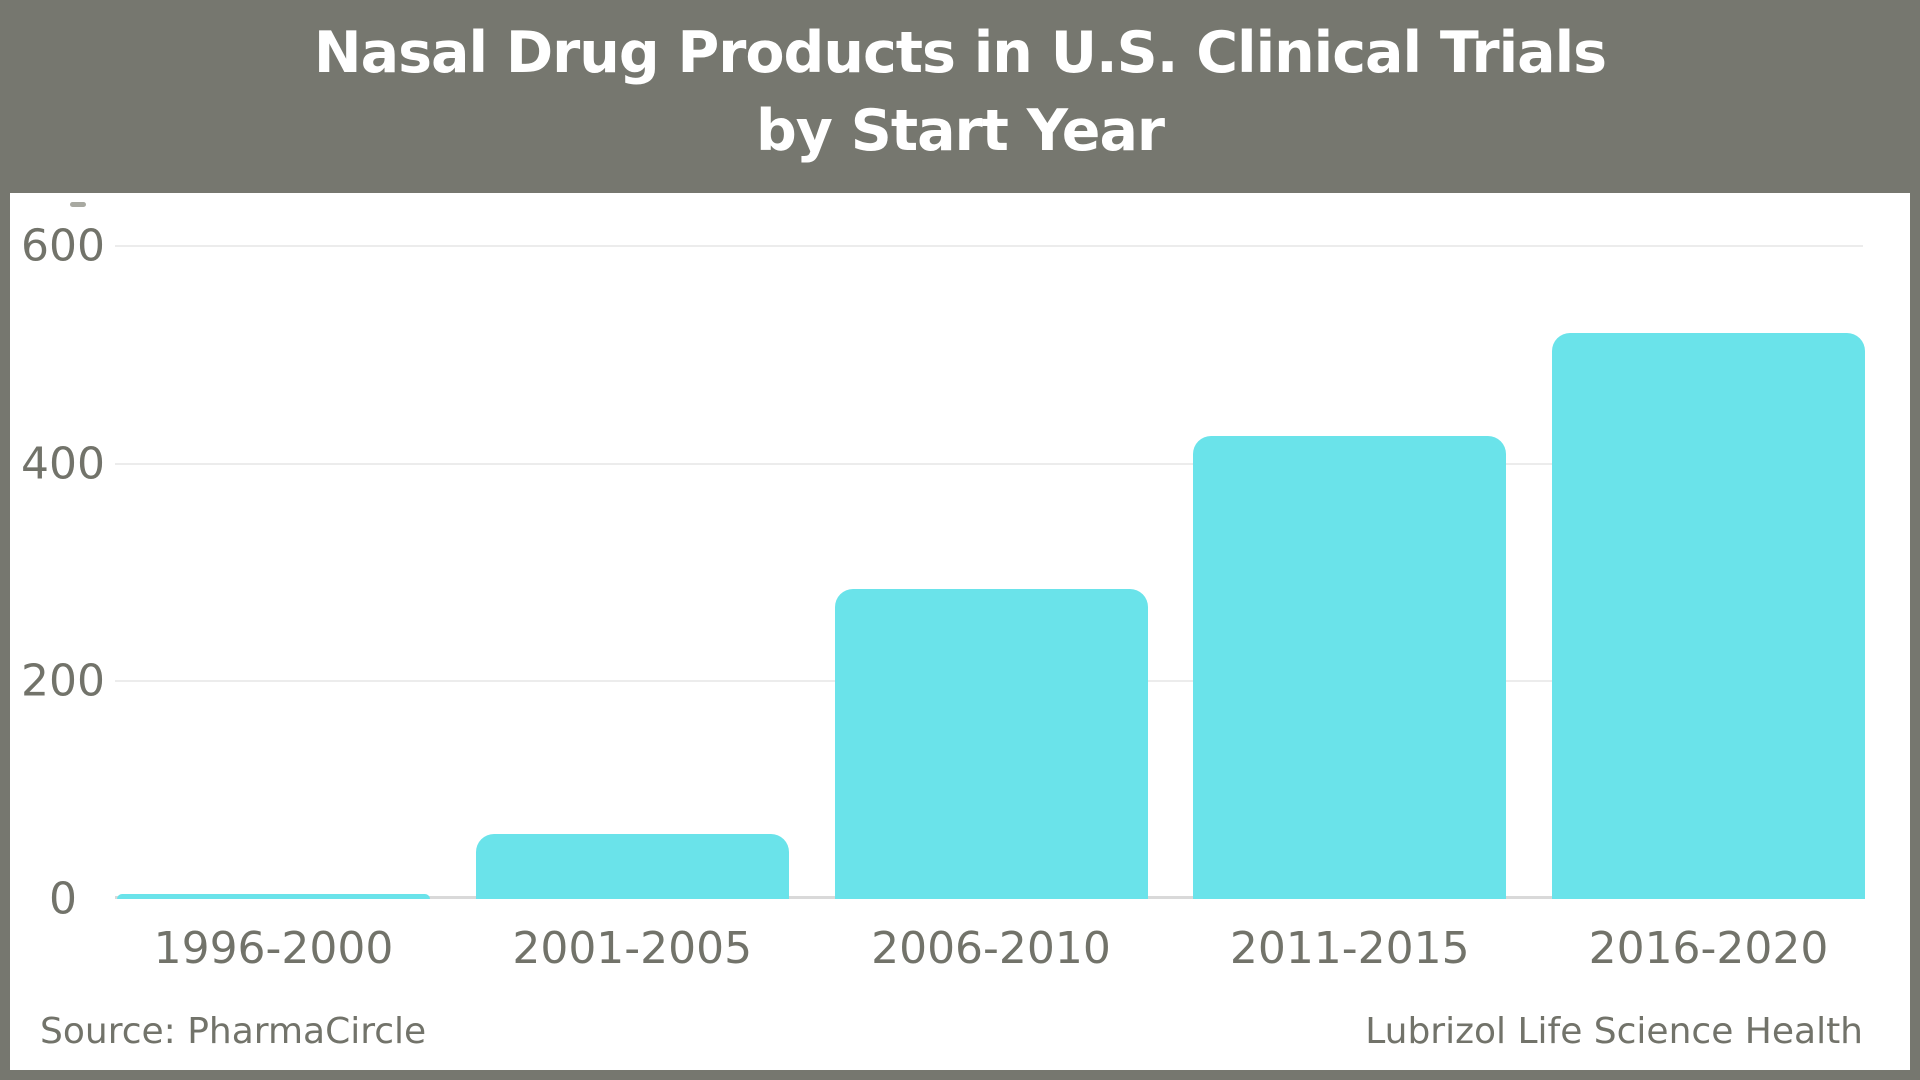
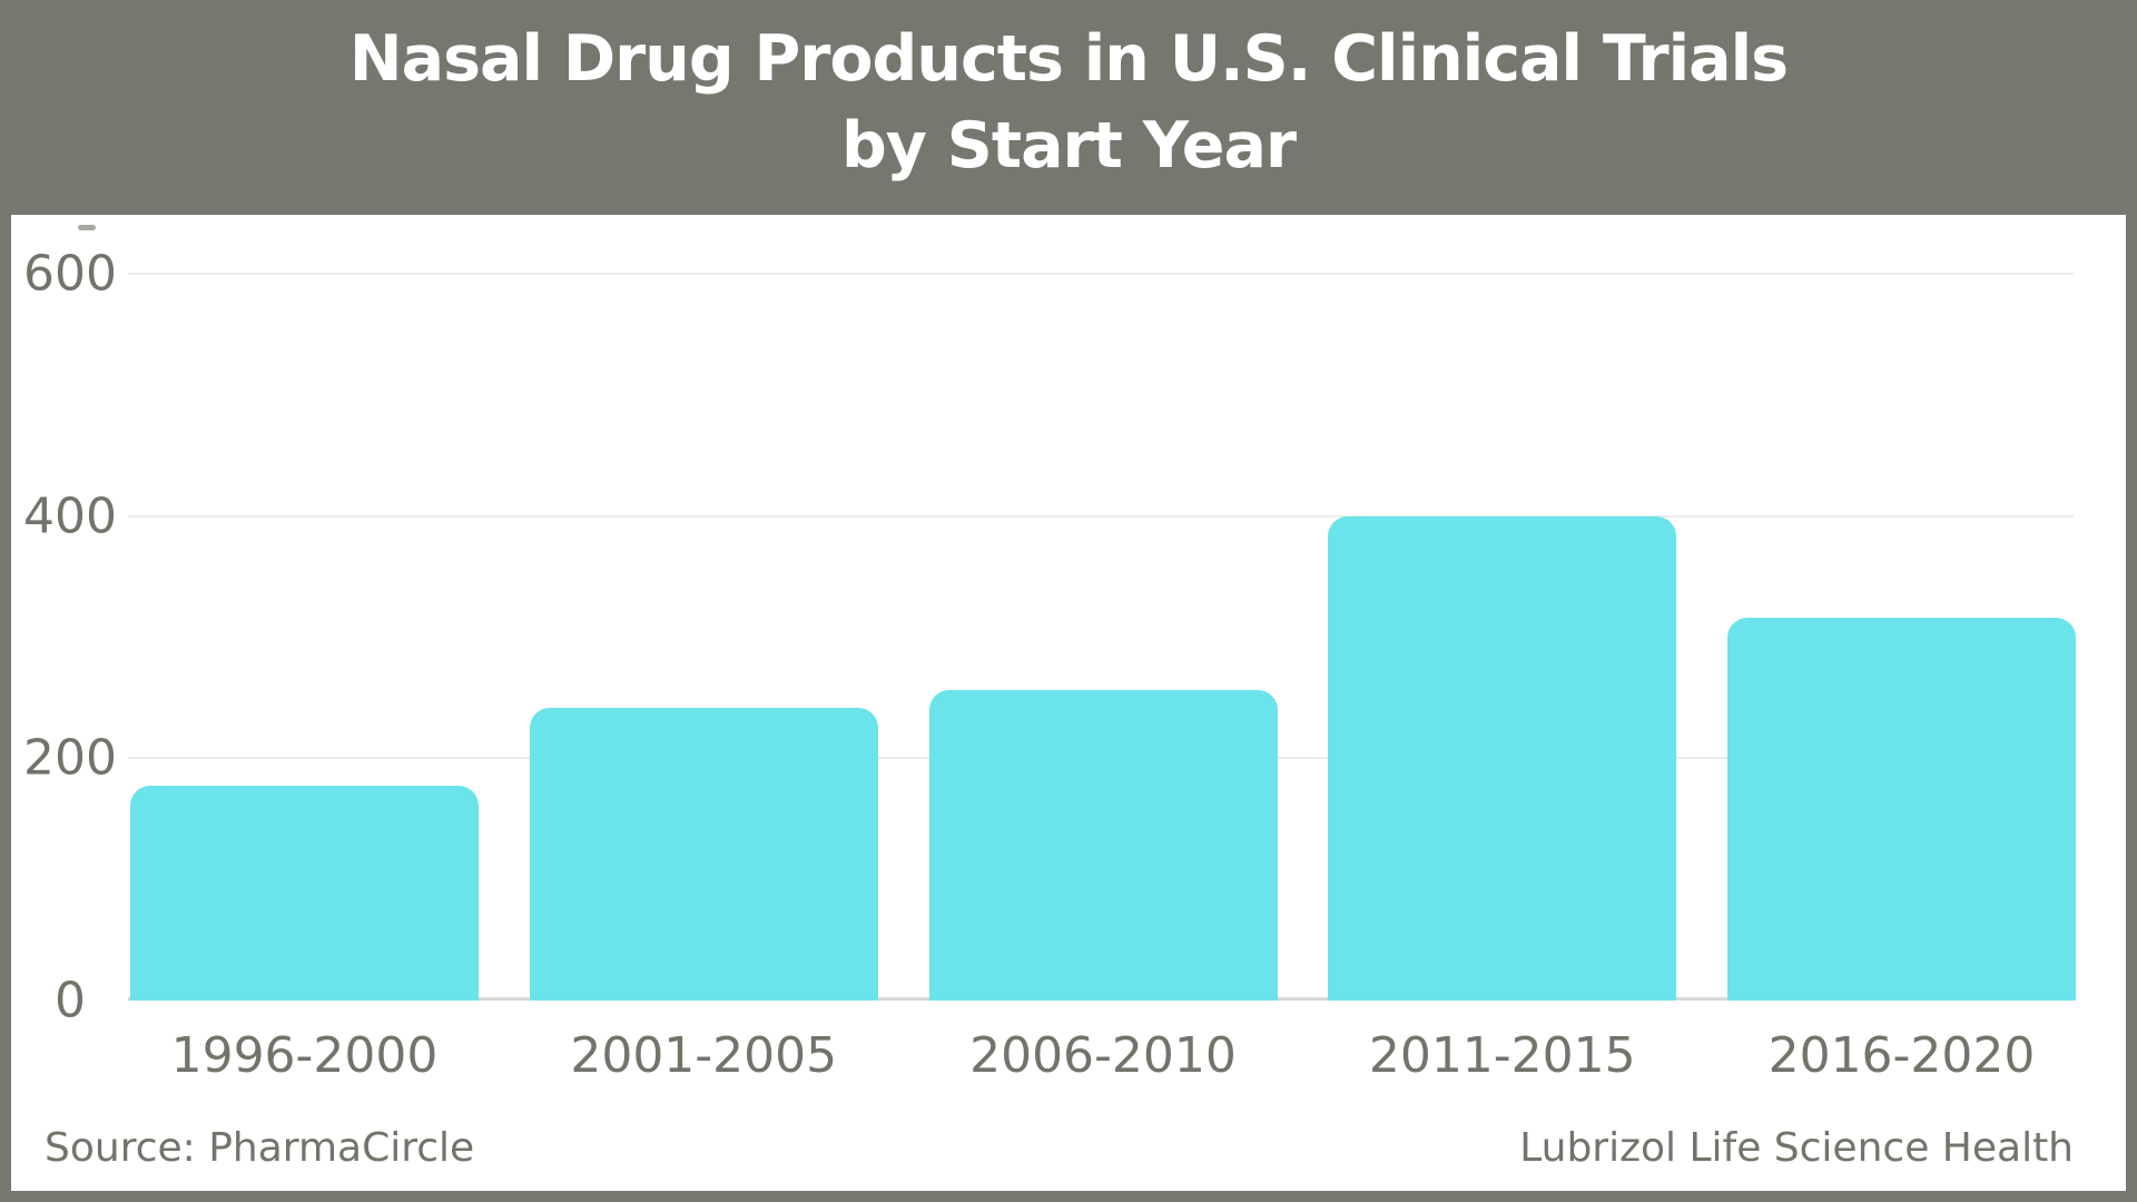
1996-2000: 5 -> 177
2001-2005: 60 -> 242
2006-2010: 285 -> 256
2011-2015: 425 -> 400
2016-2020: 520 -> 316
